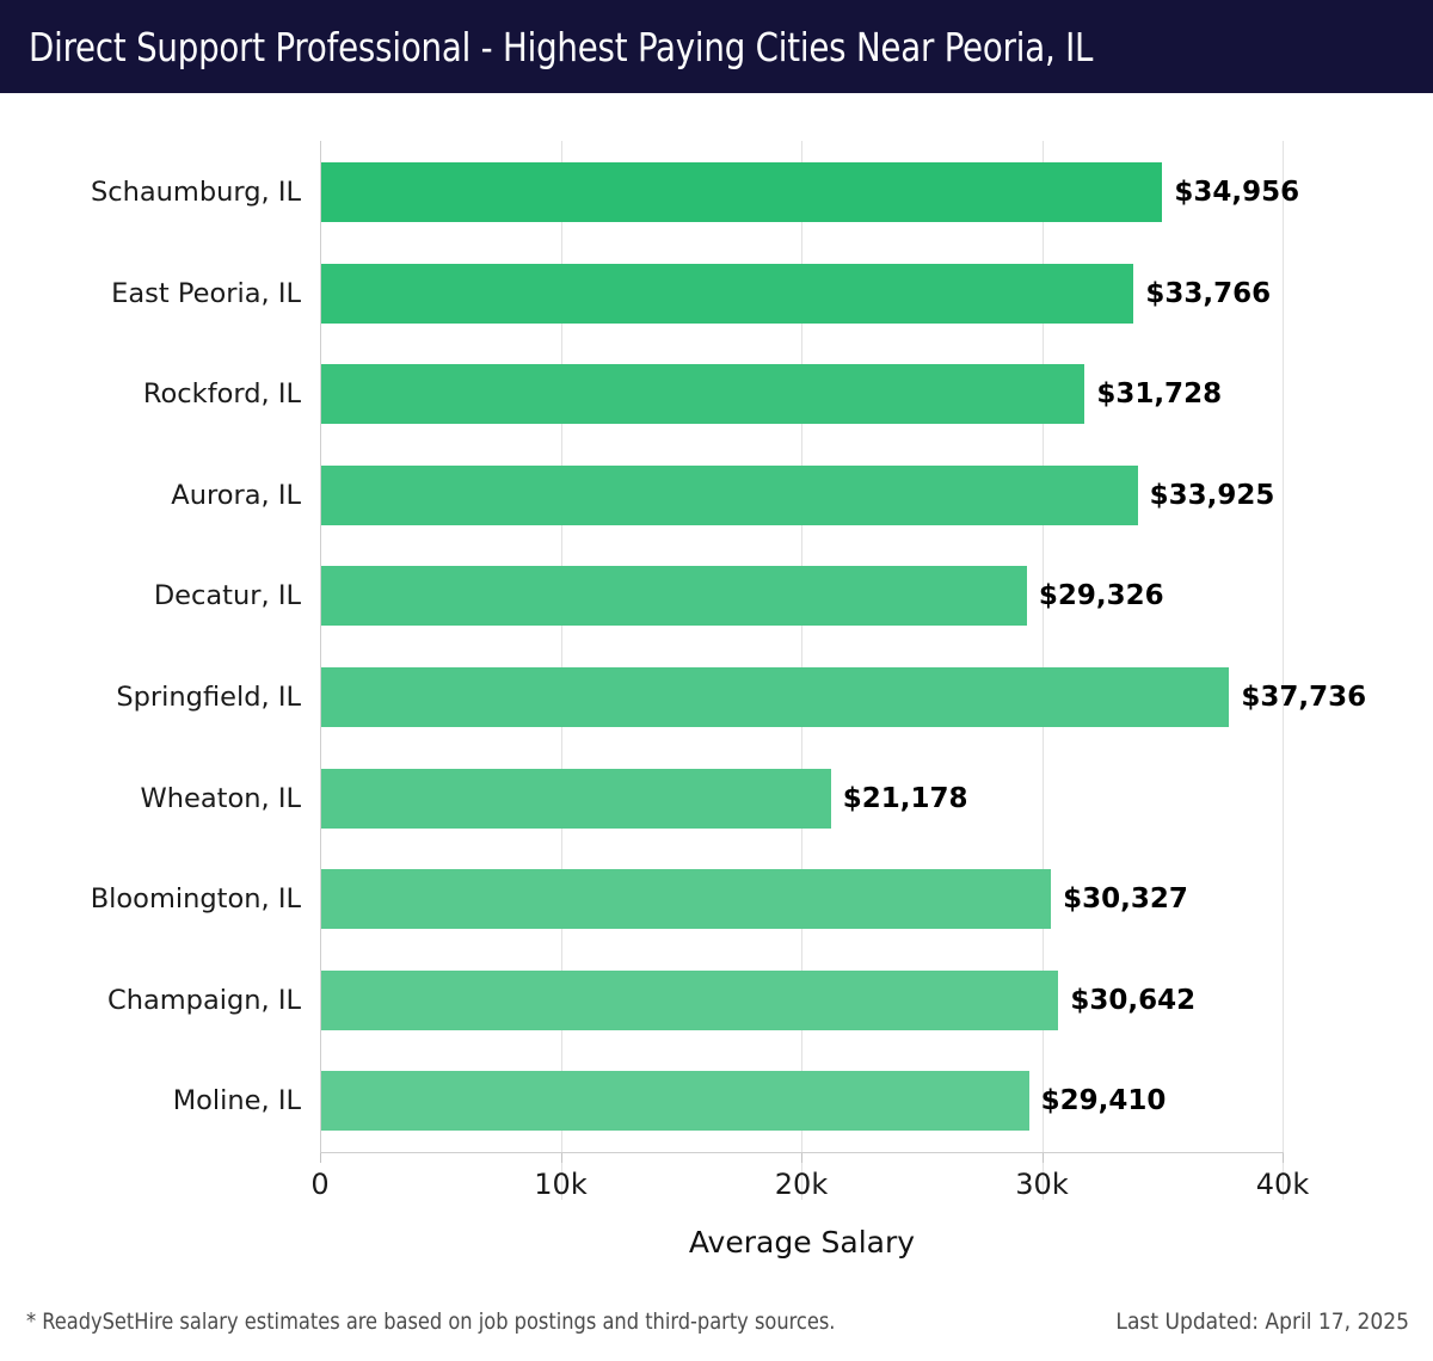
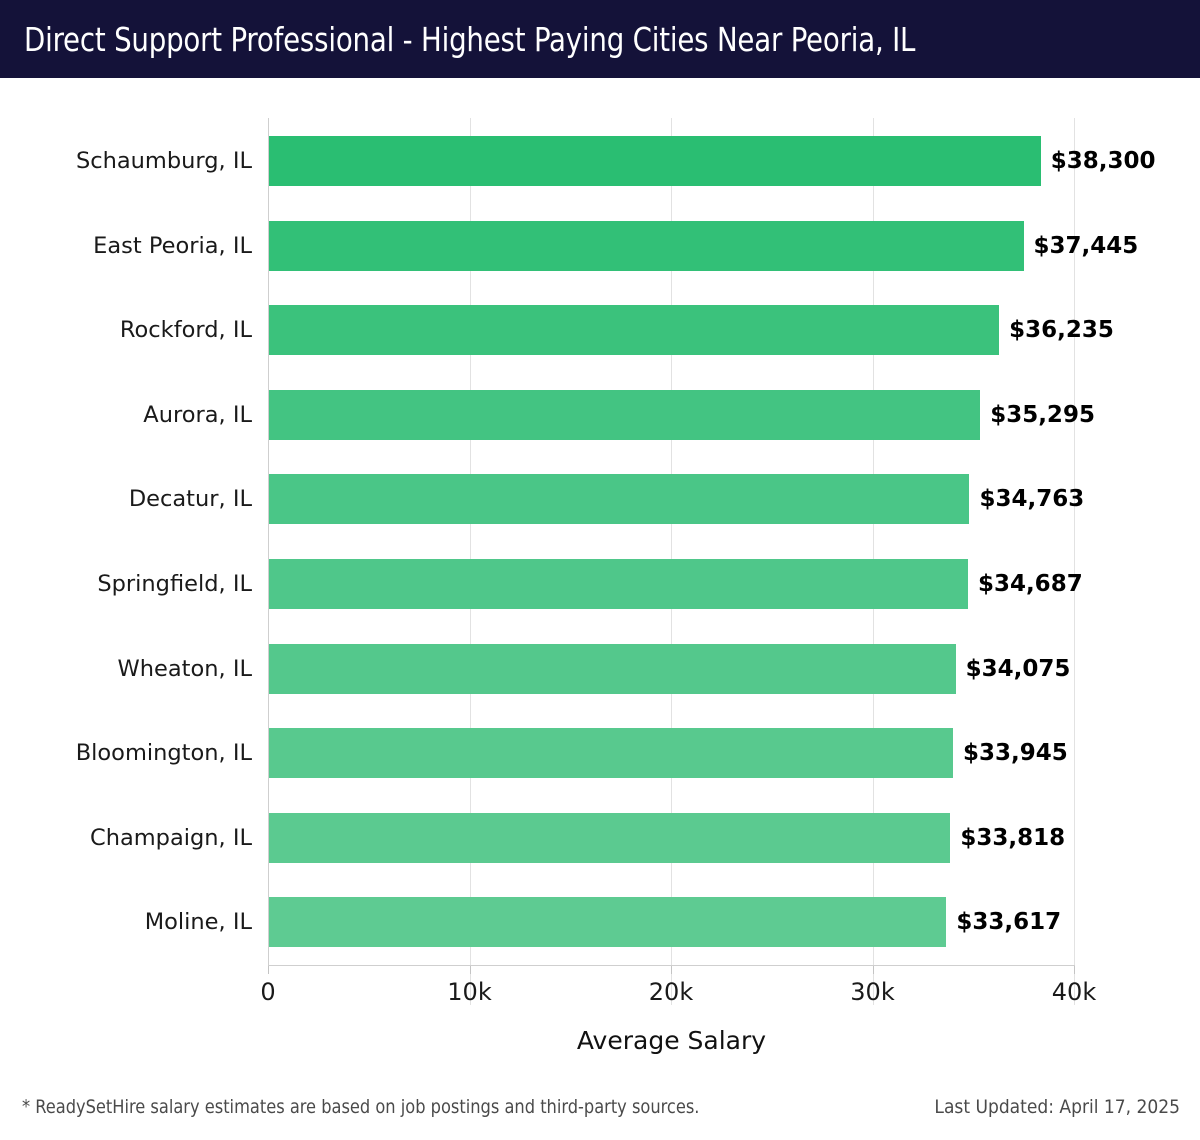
Schaumburg, IL: $34,956 -> $38,300
East Peoria, IL: $33,766 -> $37,445
Rockford, IL: $31,728 -> $36,235
Aurora, IL: $33,925 -> $35,295
Decatur, IL: $29,326 -> $34,763
Springfield, IL: $37,736 -> $34,687
Wheaton, IL: $21,178 -> $34,075
Bloomington, IL: $30,327 -> $33,945
Champaign, IL: $30,642 -> $33,818
Moline, IL: $29,410 -> $33,617
